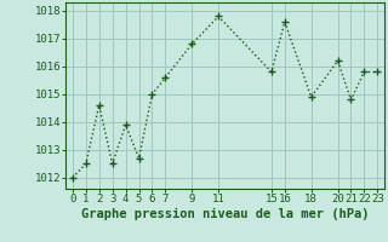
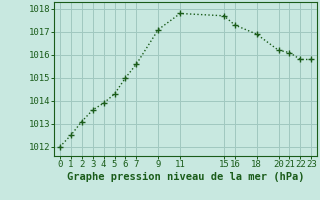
2: 1014.6 -> 1013.1
3: 1012.5 -> 1013.6
5: 1012.7 -> 1014.3
9: 1016.8 -> 1017.1
15: 1015.8 -> 1017.7
16: 1017.6 -> 1017.3
18: 1014.9 -> 1016.9
21: 1014.8 -> 1016.1
